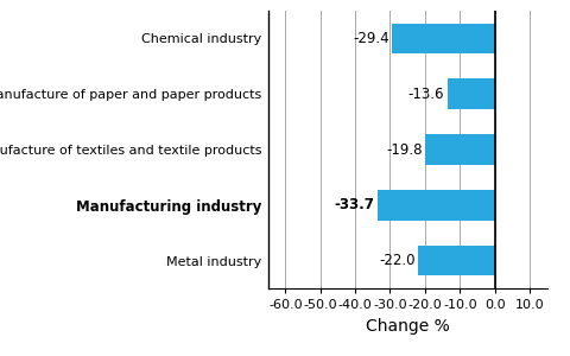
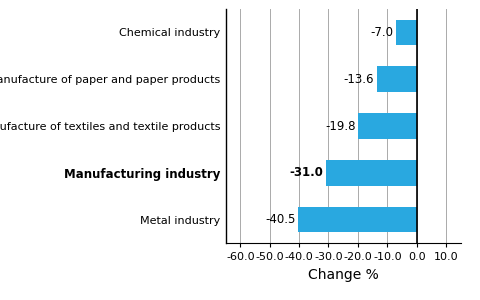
Chemical industry: -29.4 -> -7.0
Manufacturing industry: -33.7 -> -31.0
Metal industry: -22.0 -> -40.5
